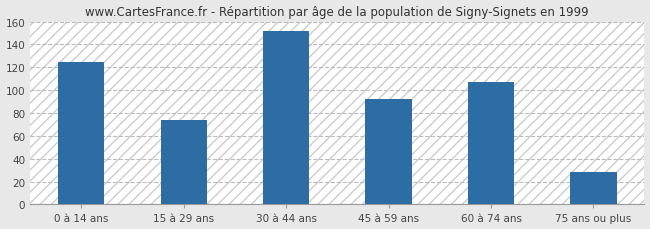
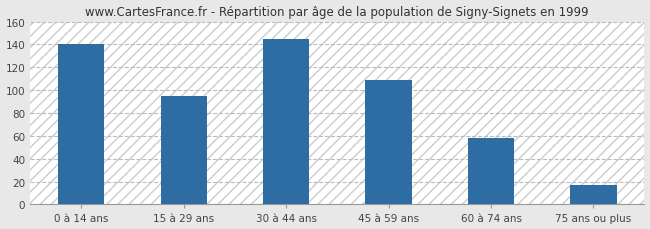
0 à 14 ans: 125 -> 140
15 à 29 ans: 74 -> 95
30 à 44 ans: 152 -> 145
45 à 59 ans: 92 -> 109
60 à 74 ans: 107 -> 58
75 ans ou plus: 28 -> 17
